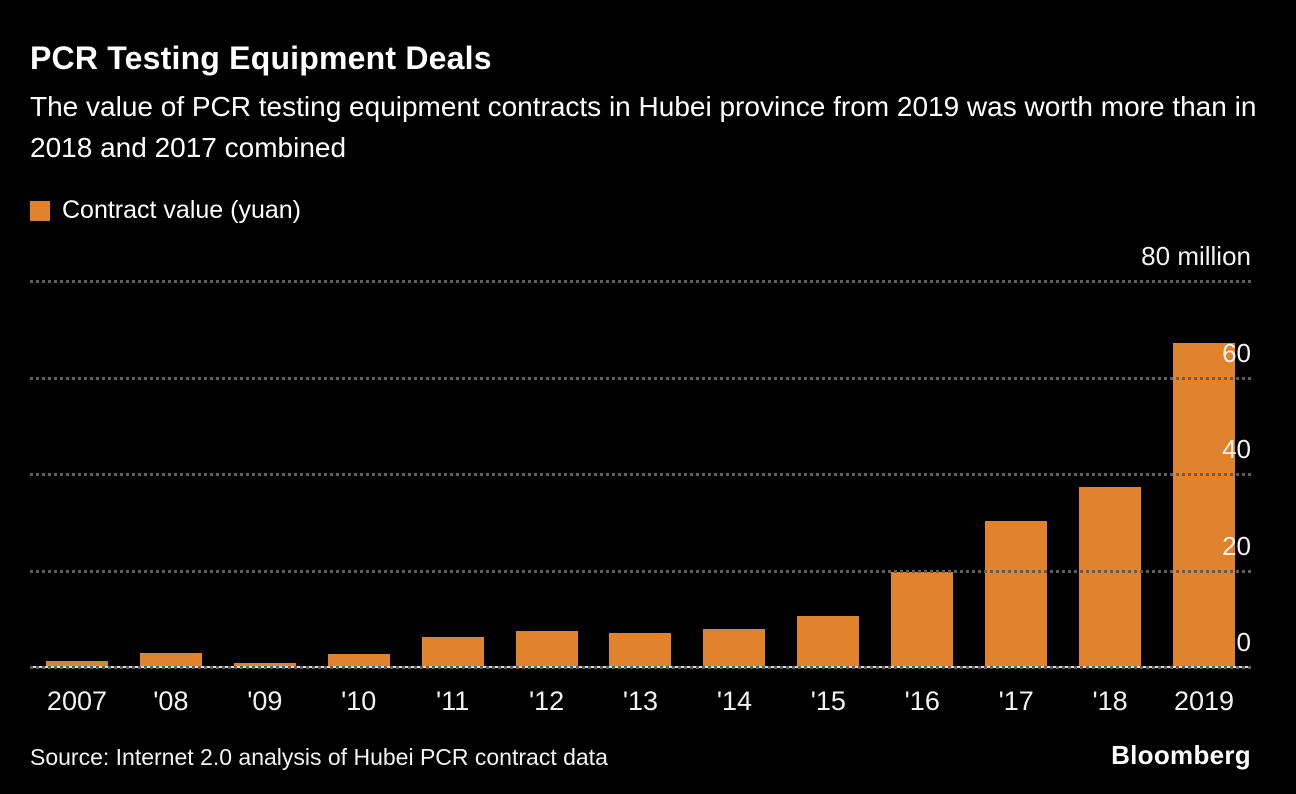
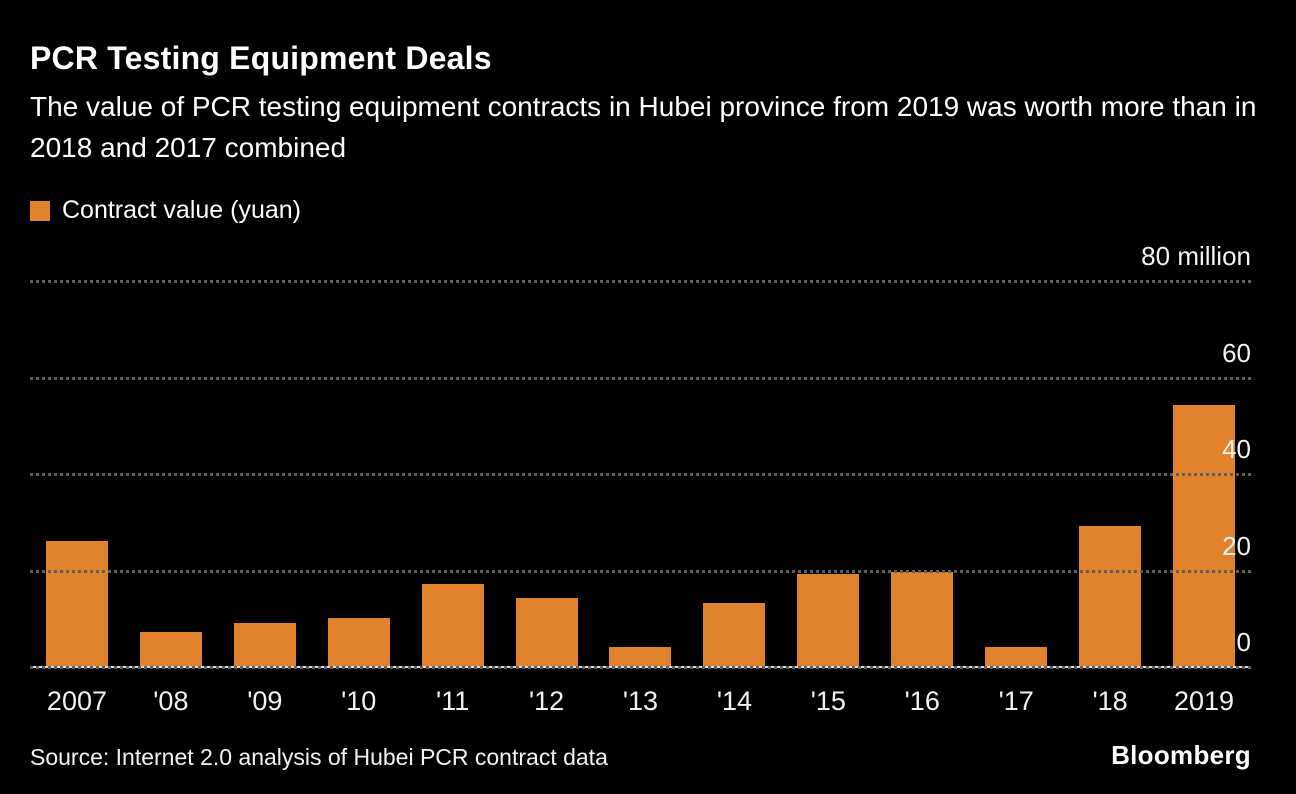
2007: 1 -> 26
'08: 3 -> 7
'09: 1 -> 9
'10: 2 -> 10
'11: 6 -> 17
'12: 7 -> 14
'13: 7 -> 4
'14: 8 -> 13
'15: 10 -> 19
'17: 30 -> 4
'18: 37 -> 29
2019: 67 -> 54
